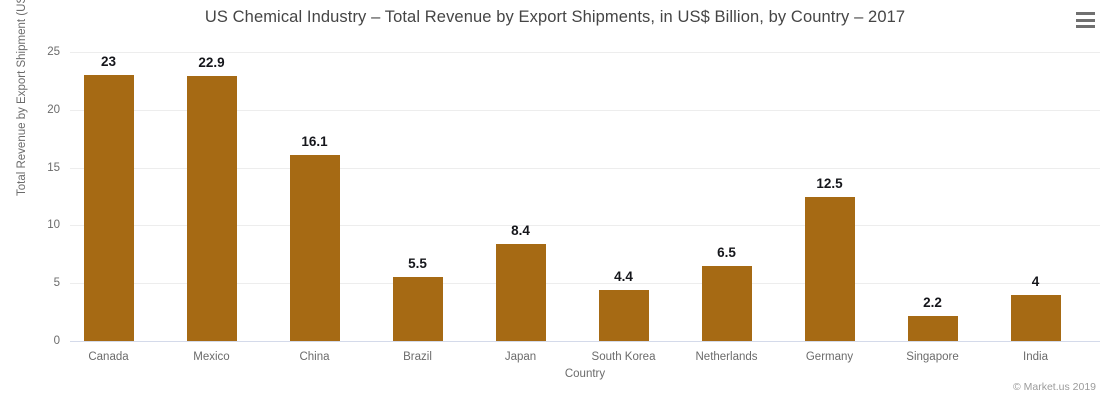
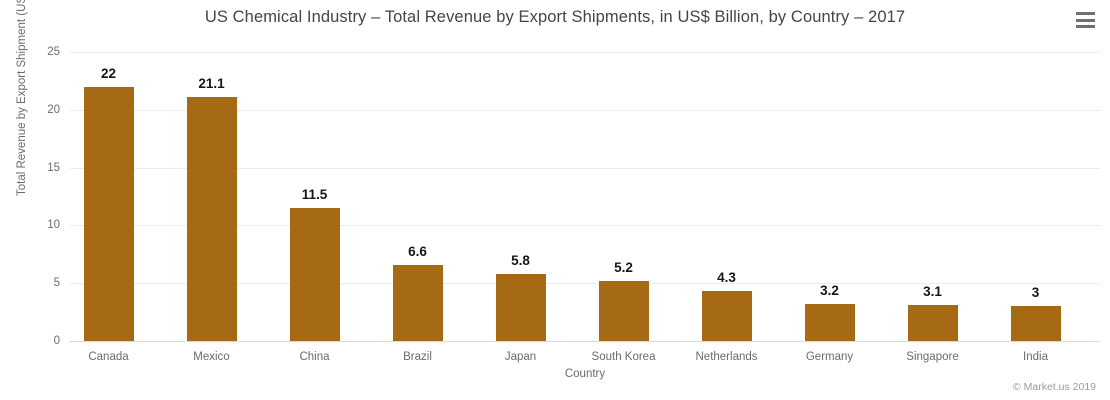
Canada: 23 -> 22
Mexico: 22.9 -> 21.1
China: 16.1 -> 11.5
Brazil: 5.5 -> 6.6
Japan: 8.4 -> 5.8
South Korea: 4.4 -> 5.2
Netherlands: 6.5 -> 4.3
Germany: 12.5 -> 3.2
Singapore: 2.2 -> 3.1
India: 4 -> 3
